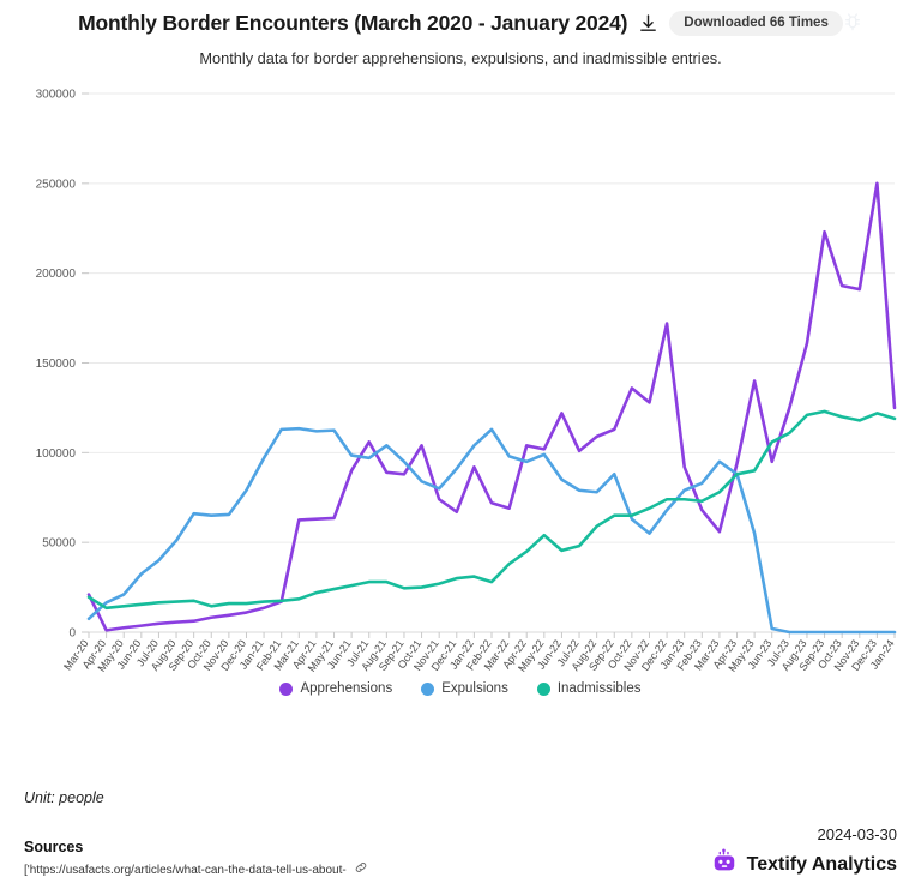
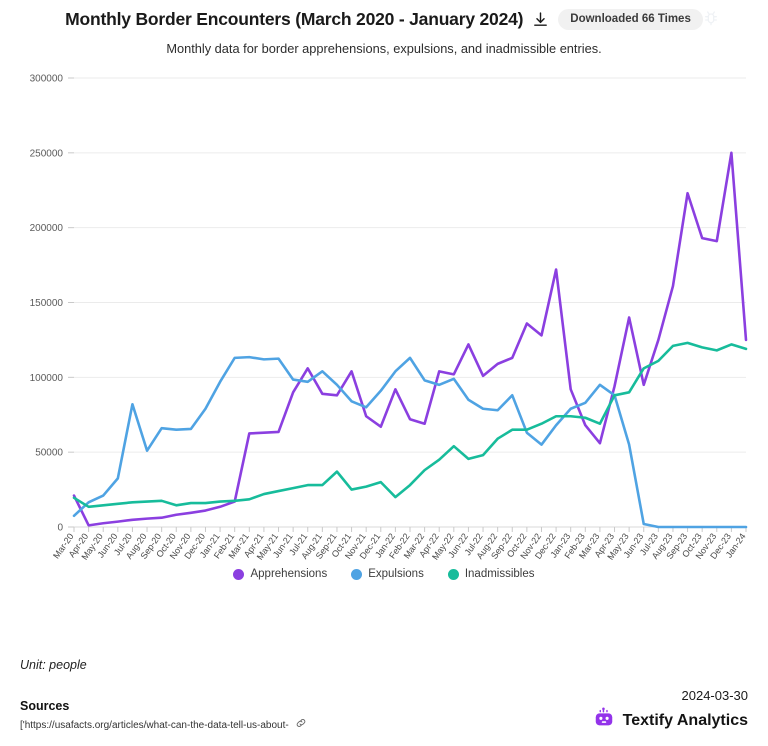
Expulsions/Jul-20: 40000 -> 82000
Inadmissibles/Sep-21: 24000 -> 37000
Inadmissibles/Jan-22: 31000 -> 20000
Inadmissibles/Mar-23: 78000 -> 69000
